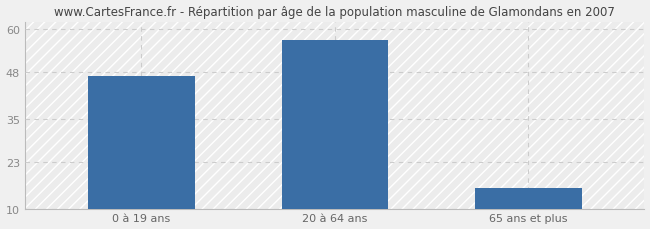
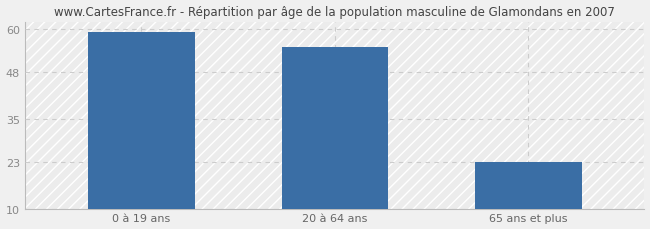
0 à 19 ans: 47 -> 59
20 à 64 ans: 57 -> 55
65 ans et plus: 16 -> 23
